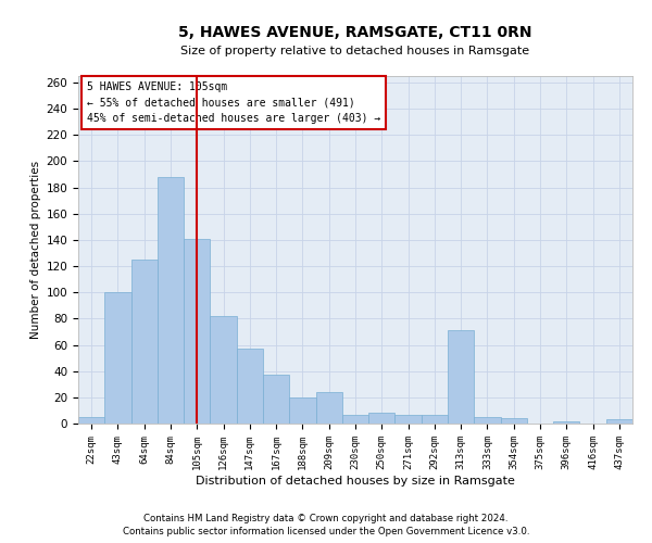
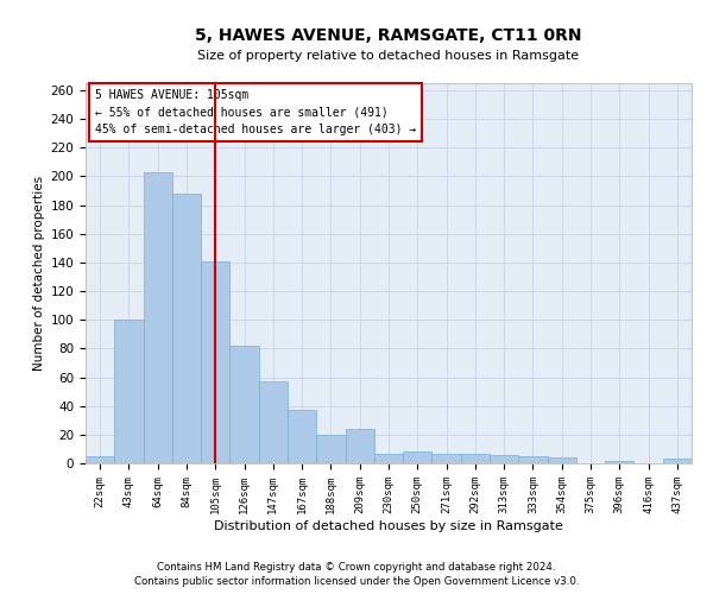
64sqm: 125 -> 203
313sqm: 71 -> 6
